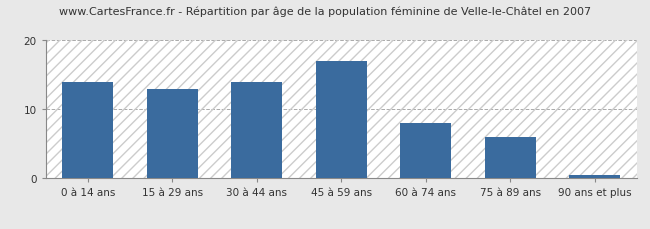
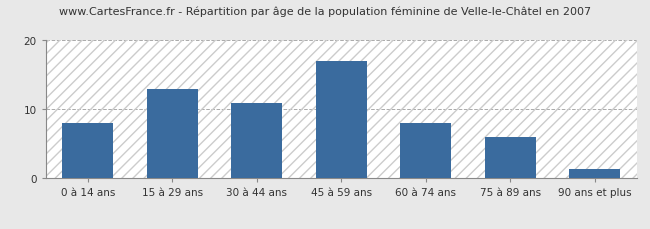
0 à 14 ans: 14.0 -> 8.0
30 à 44 ans: 14.0 -> 11.0
90 ans et plus: 0.5 -> 1.4
